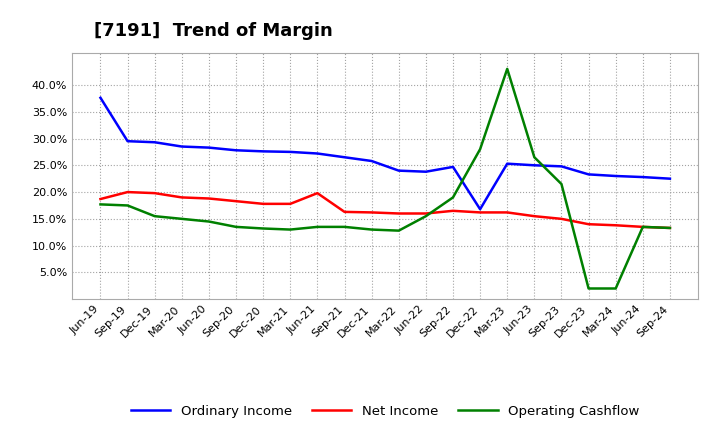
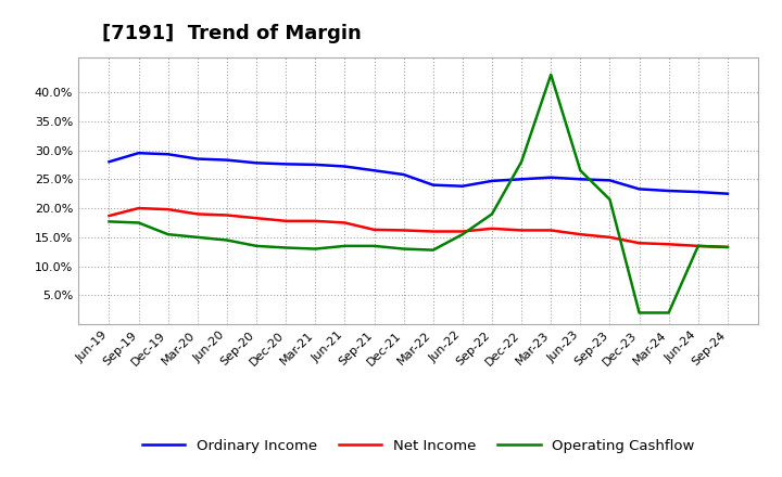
Ordinary Income/Jun-19: 37.6% -> 28.0%
Net Income/Jun-21: 19.8% -> 17.5%
Ordinary Income/Dec-22: 16.8% -> 25.0%
